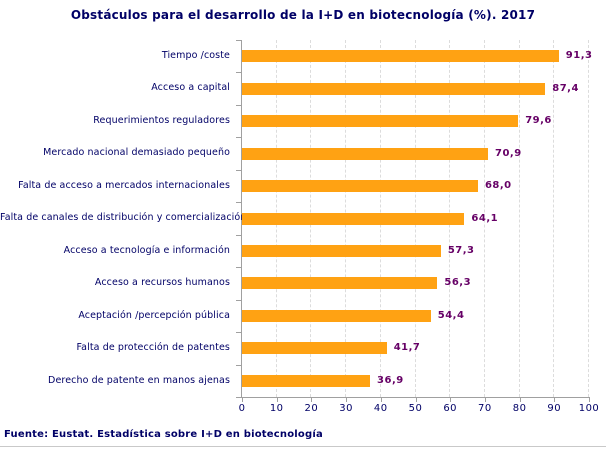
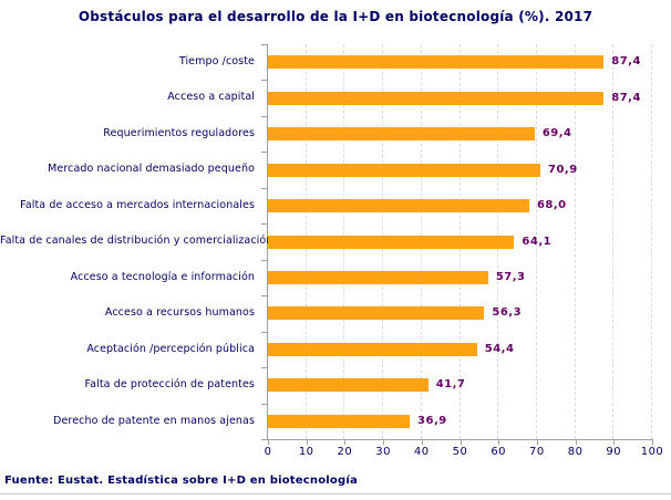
Tiempo /coste: 91,3 -> 87,4
Requerimientos reguladores: 79,6 -> 69,4
